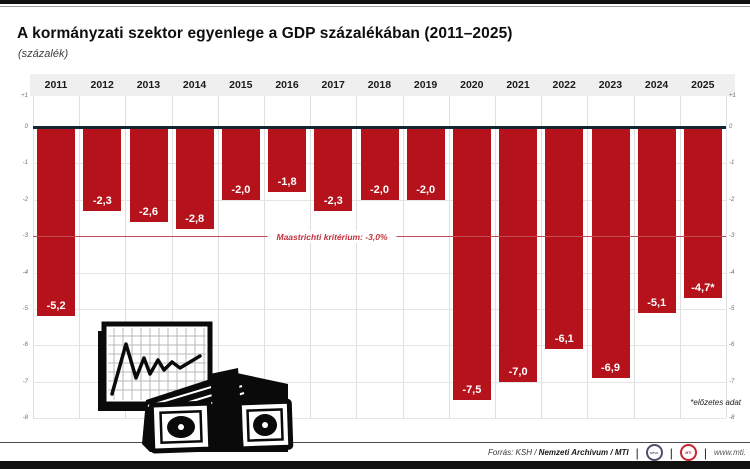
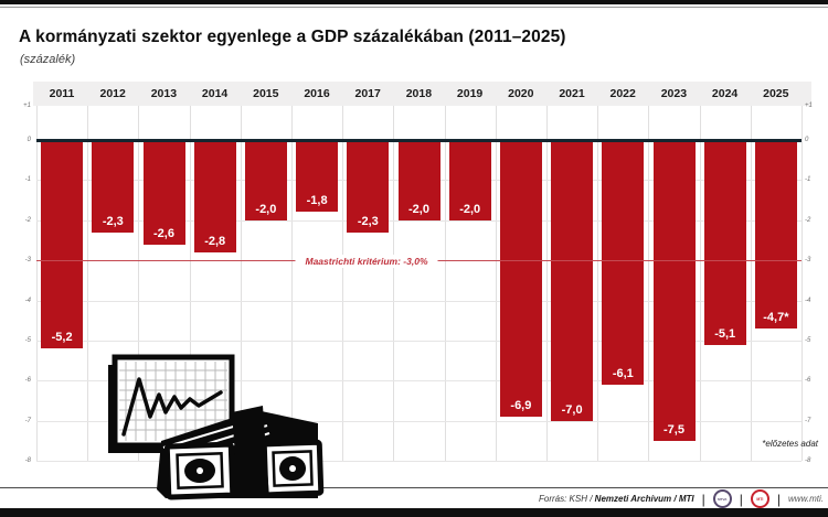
2020: -7,5 -> -6,9
2023: -6,9 -> -7,5
